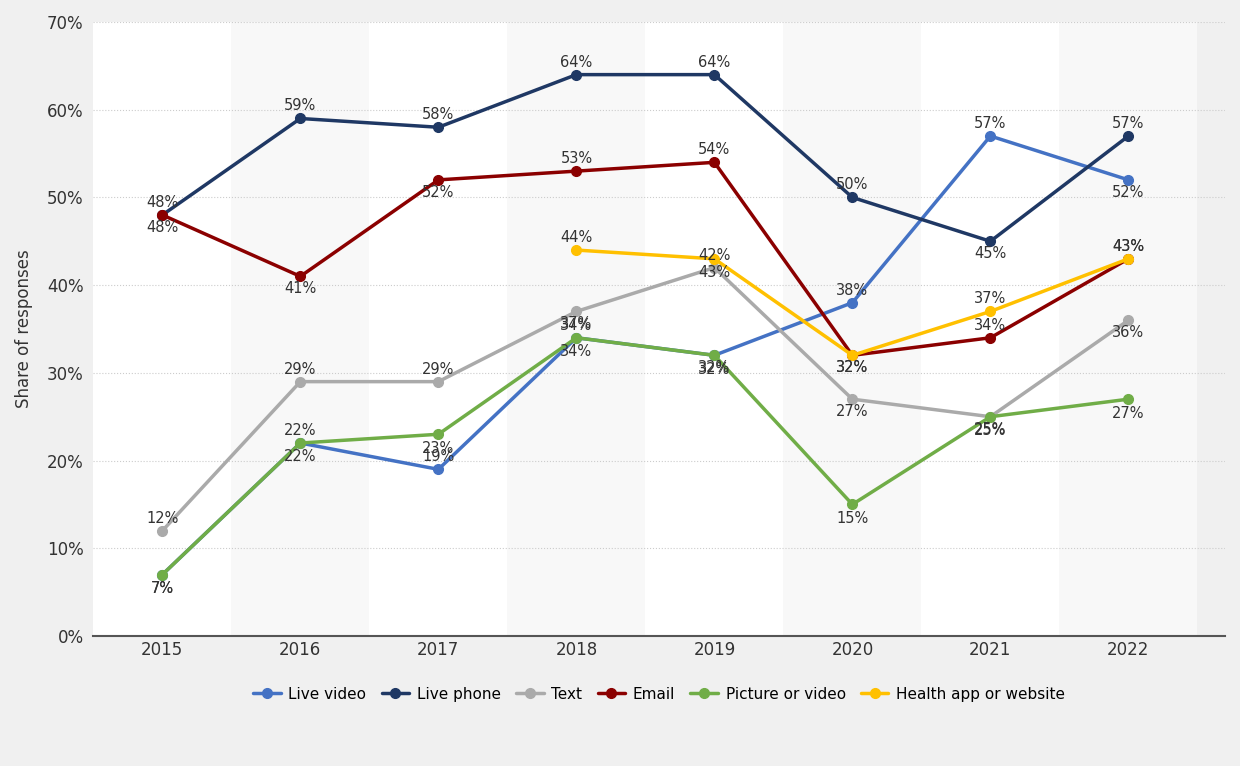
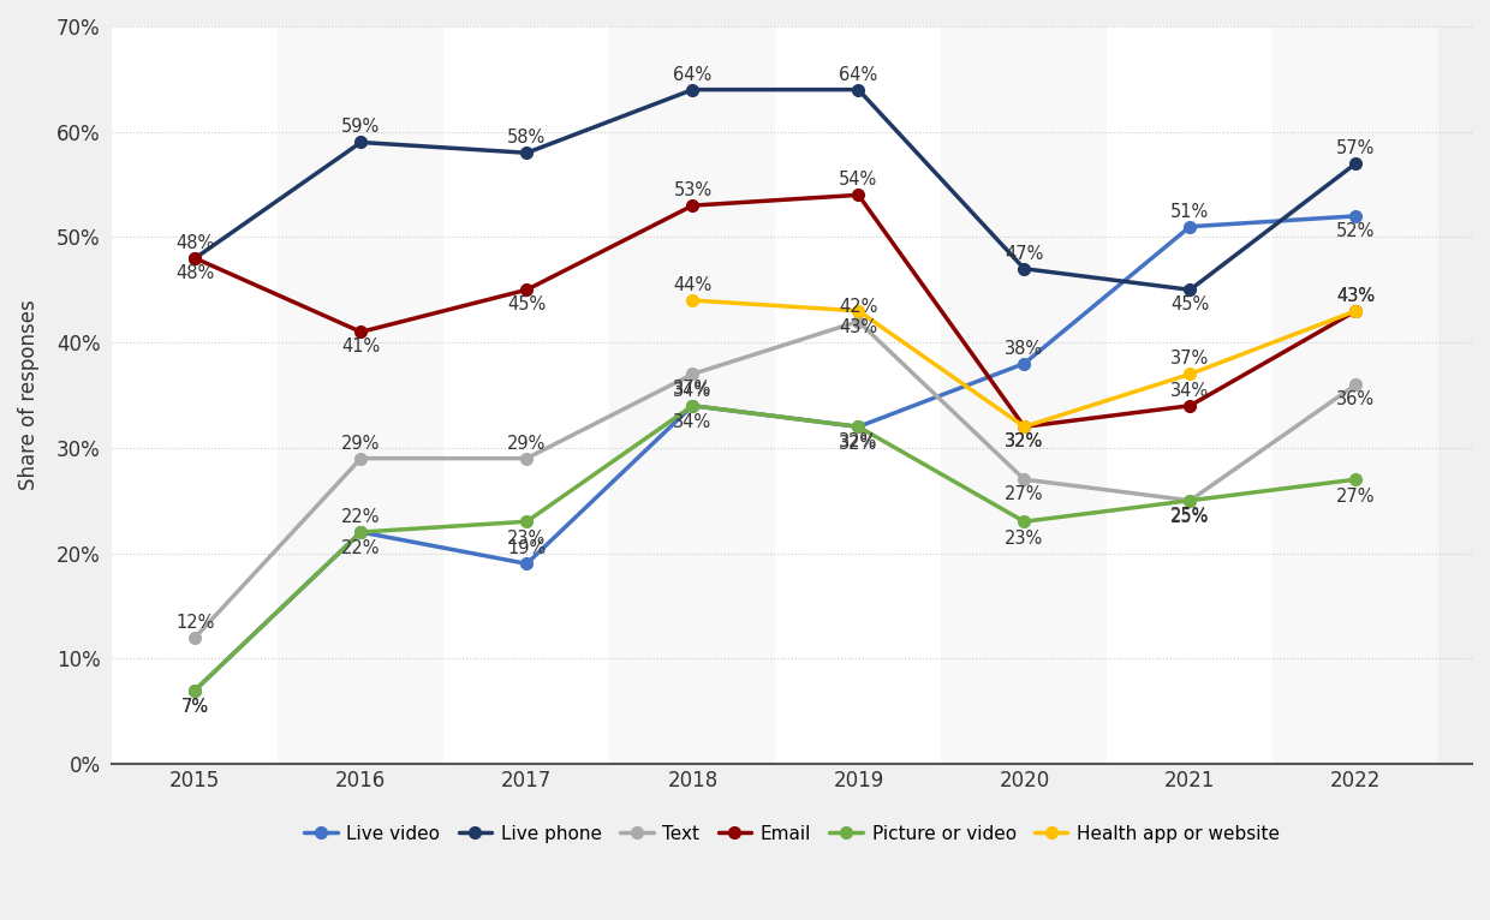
Email/2017: 52% -> 45%
Live phone/2020: 50% -> 47%
Picture or video/2020: 15% -> 23%
Live video/2021: 57% -> 51%
